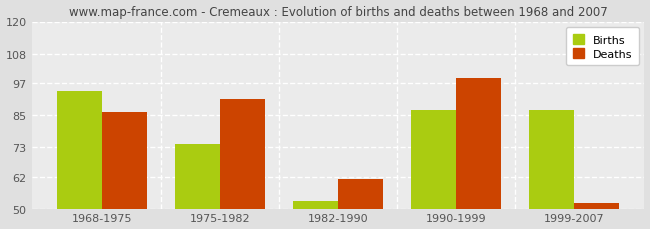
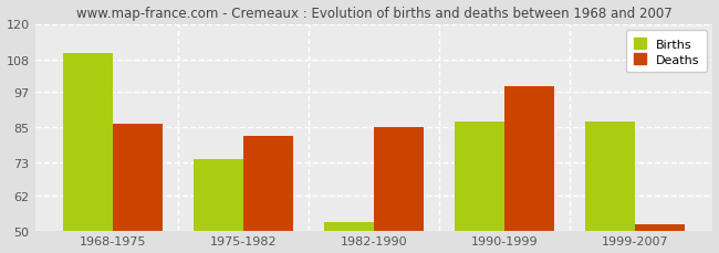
Births/1968-1975: 94 -> 110
Deaths/1975-1982: 91 -> 82
Deaths/1982-1990: 61 -> 85
